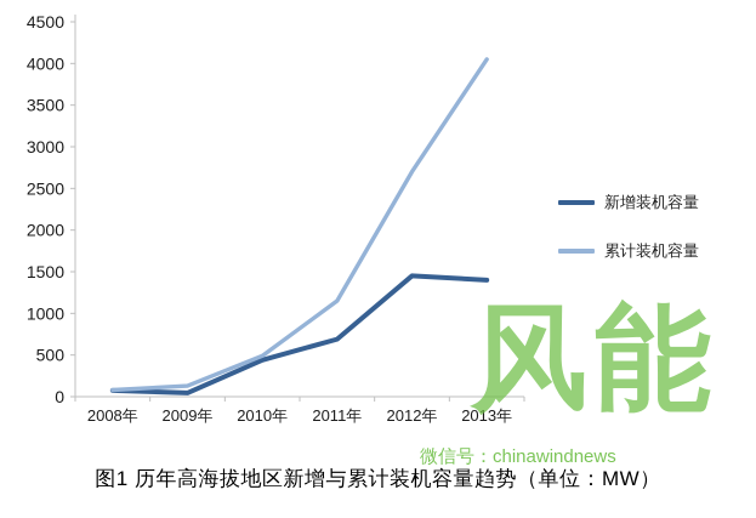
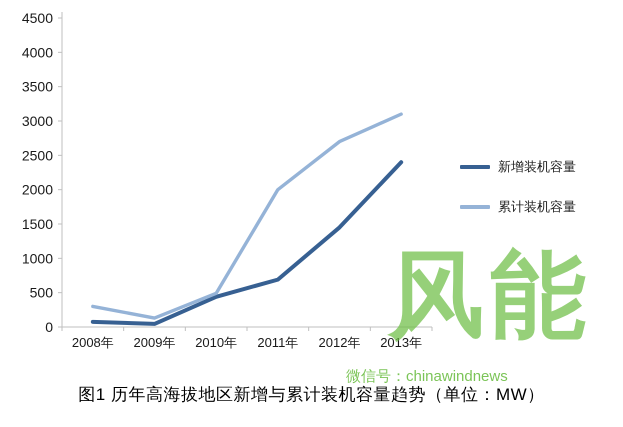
累计装机容量/2008年: 100 -> 300
累计装机容量/2011年: 1200 -> 2000
新增装机容量/2013年: 1400 -> 2400
累计装机容量/2013年: 4000 -> 3100
